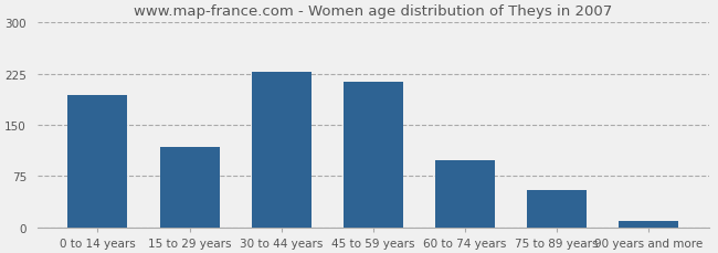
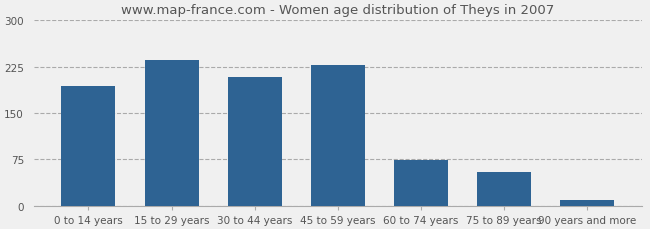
15 to 29 years: 118 -> 236
30 to 44 years: 228 -> 208
45 to 59 years: 213 -> 228
60 to 74 years: 98 -> 74
